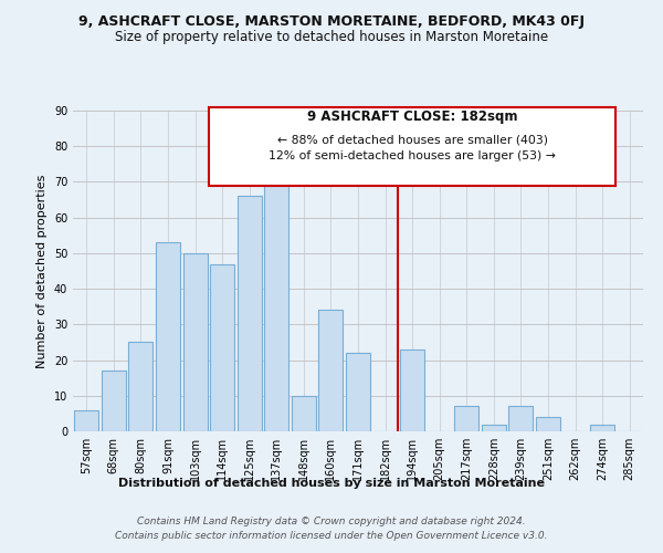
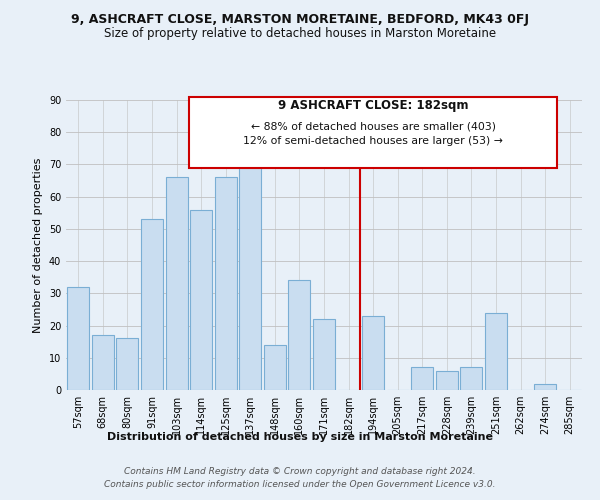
57sqm: 6 -> 32
80sqm: 25 -> 16
103sqm: 50 -> 66
114sqm: 47 -> 56
148sqm: 10 -> 14
228sqm: 2 -> 6
251sqm: 4 -> 24
